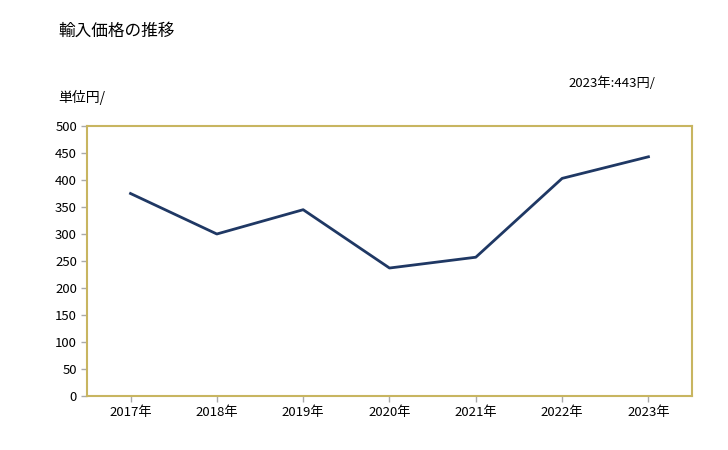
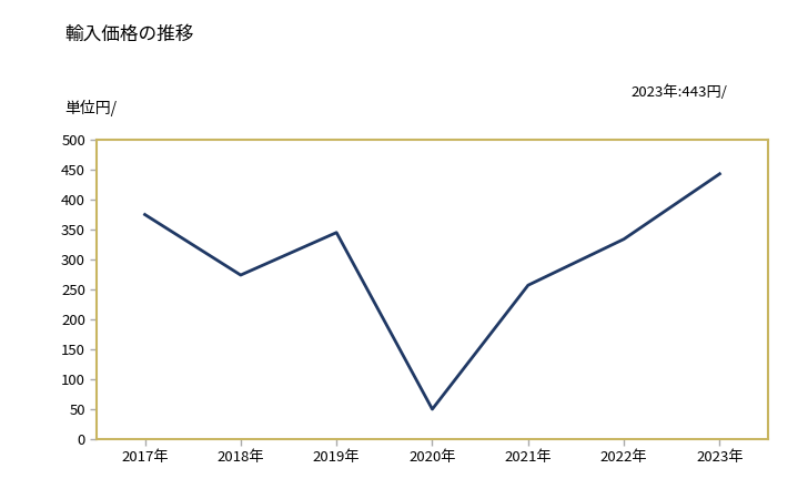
2018年: 300 -> 274
2020年: 237 -> 50
2022年: 403 -> 334
